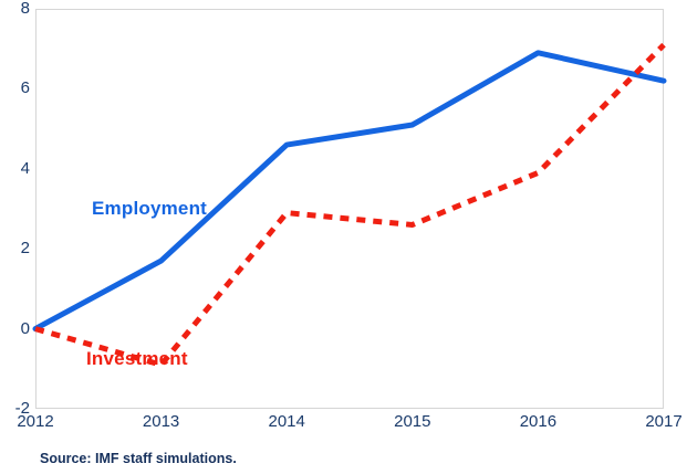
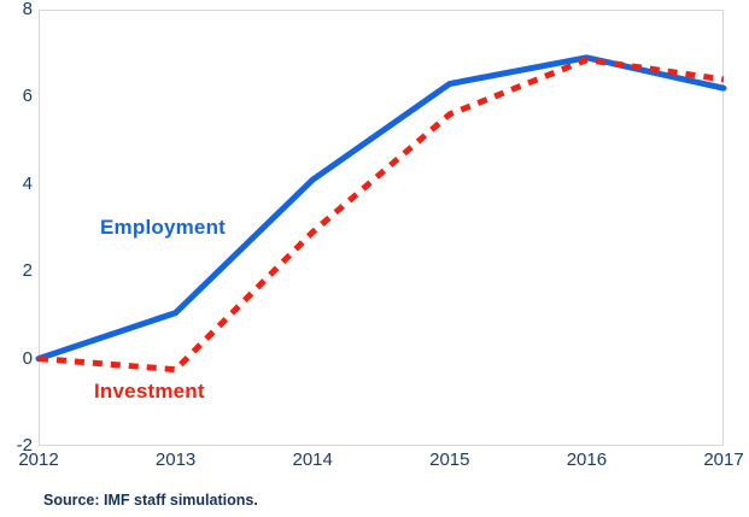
Employment/2013: 1.7 -> 1.1
Investment/2013: -0.9 -> -0.2
Employment/2014: 4.6 -> 4.1
Employment/2015: 5.1 -> 6.3
Investment/2015: 2.6 -> 5.6
Investment/2016: 3.9 -> 6.8
Investment/2017: 7.1 -> 6.4
